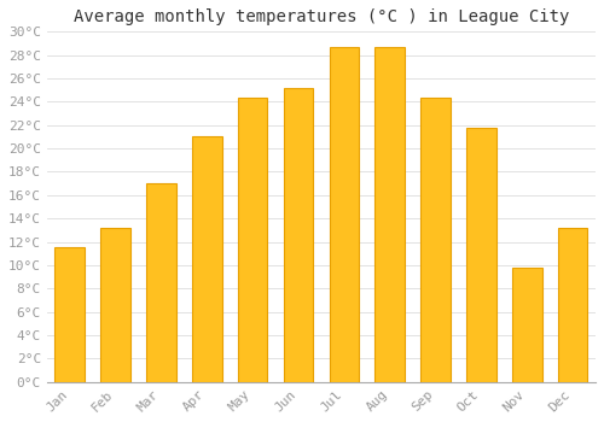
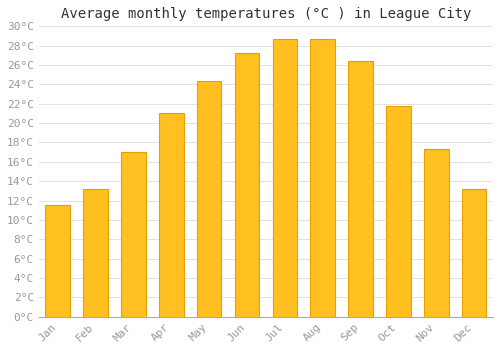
Jun: 25.2°C -> 27.2°C
Sep: 24.4°C -> 26.4°C
Nov: 9.8°C -> 17.3°C
